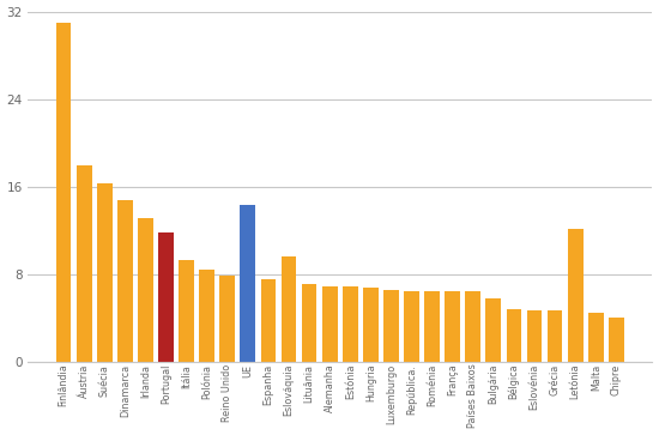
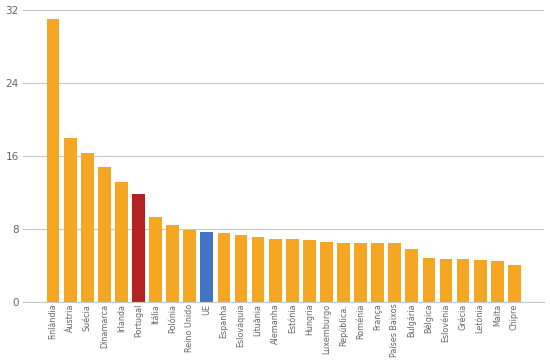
UE: 14.4 -> 7.7
Eslováquia: 9.6 -> 7.4
Letónia: 12.2 -> 4.6
